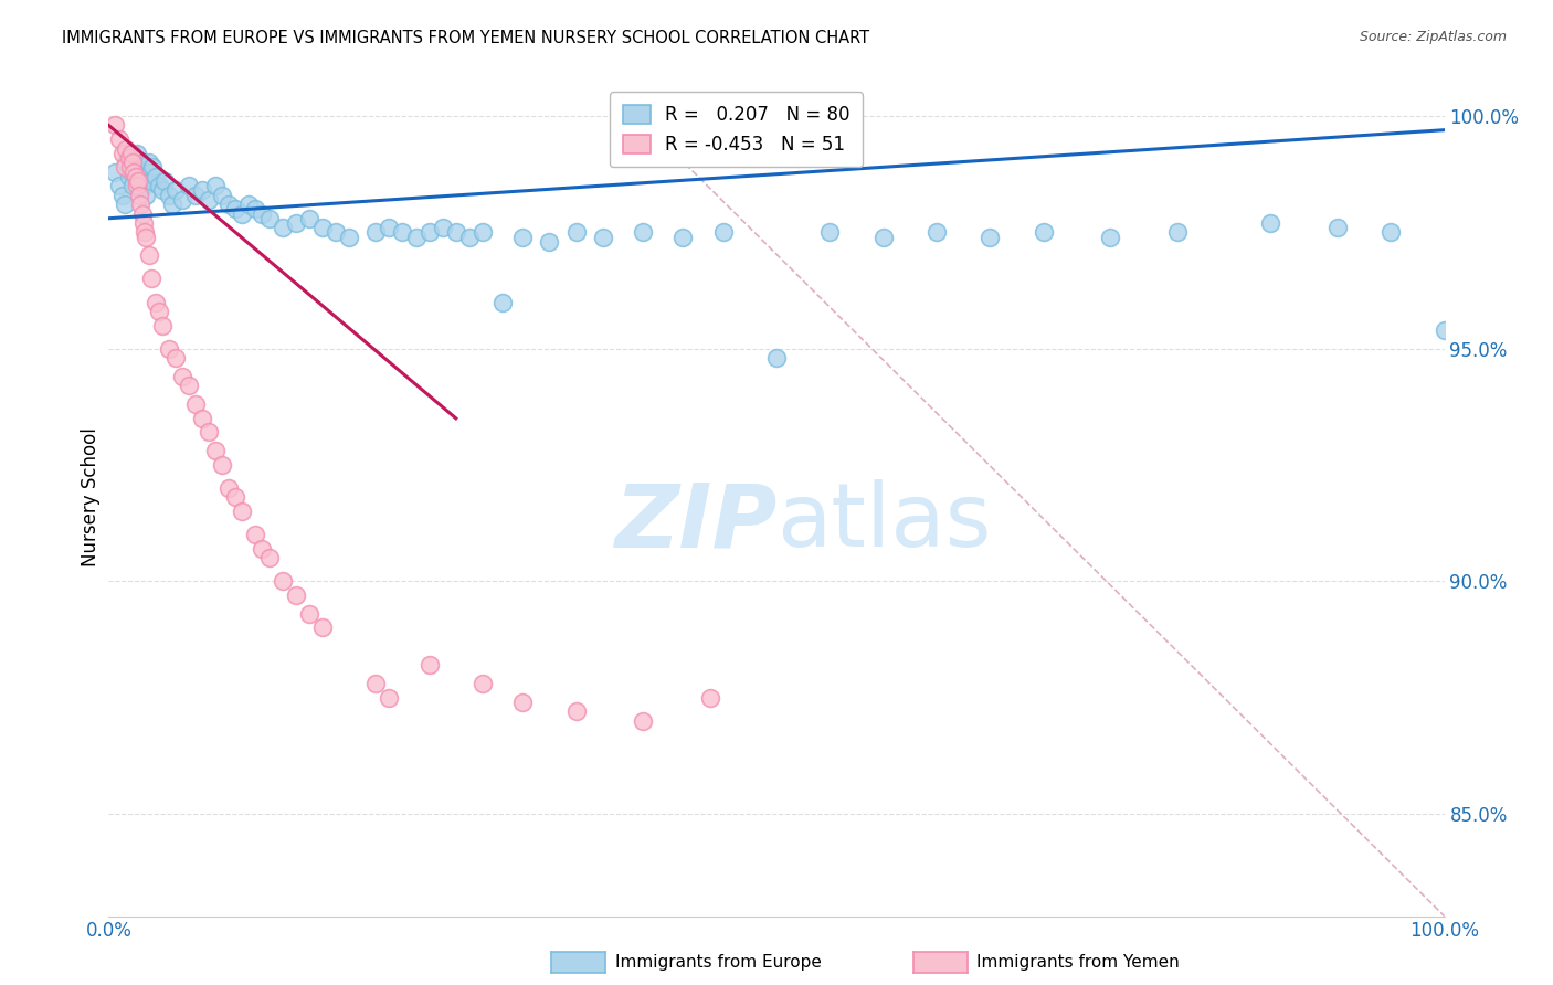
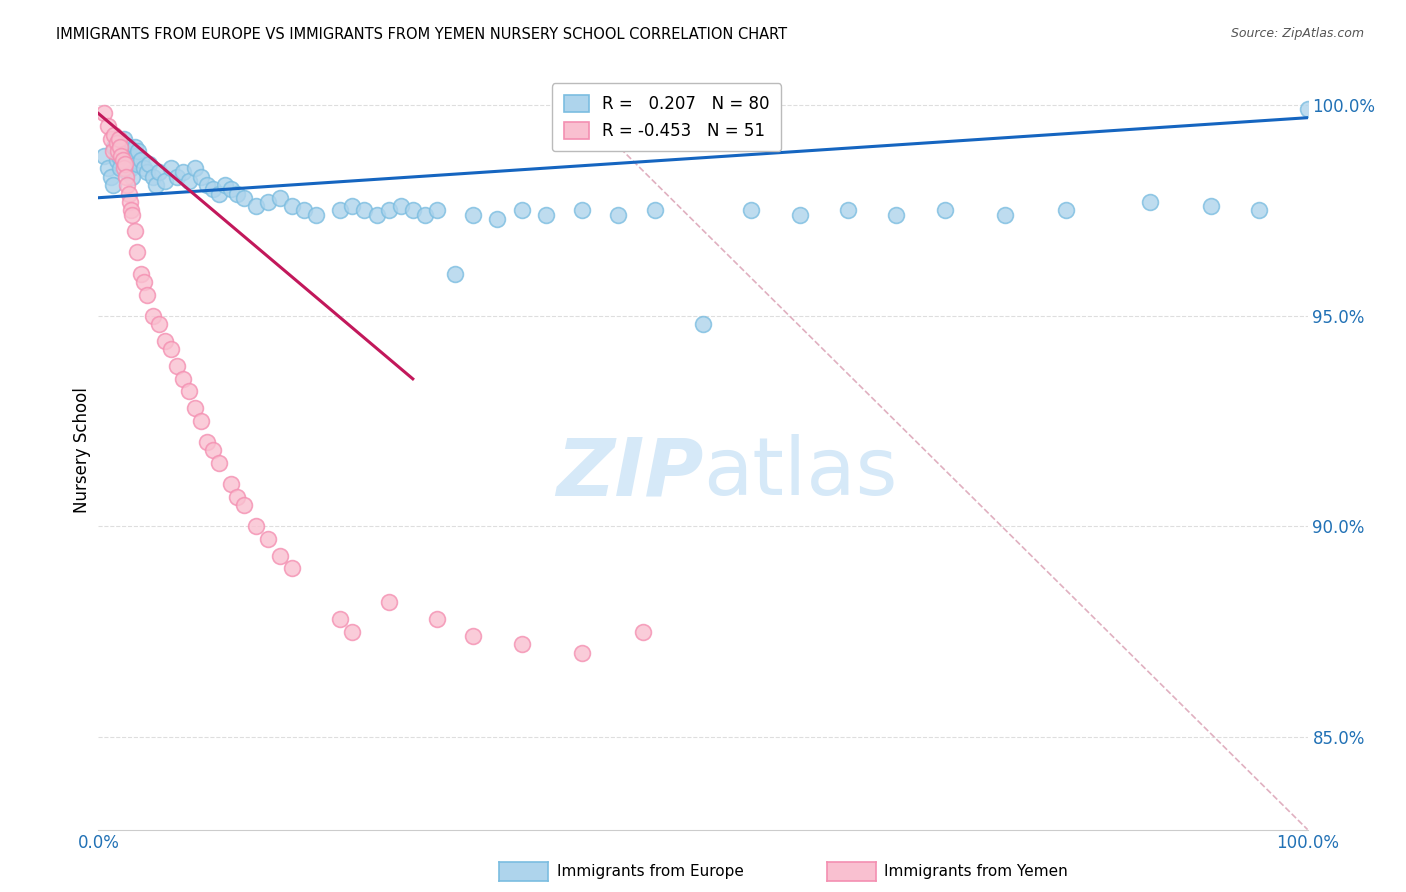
R = 0.207 N = 80/100.0%: 95.4% -> 99.9%
